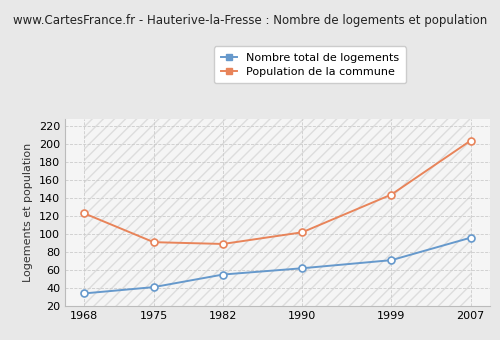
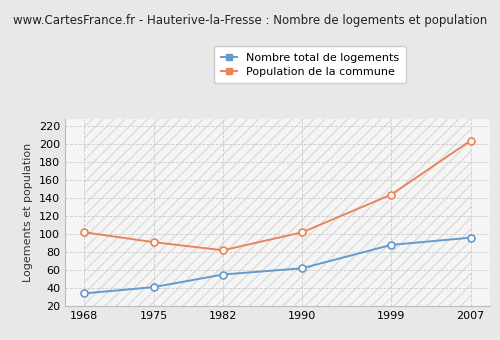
Population de la commune/1968: 123 -> 102
Population de la commune/1982: 89 -> 82
Nombre total de logements/1999: 71 -> 88
